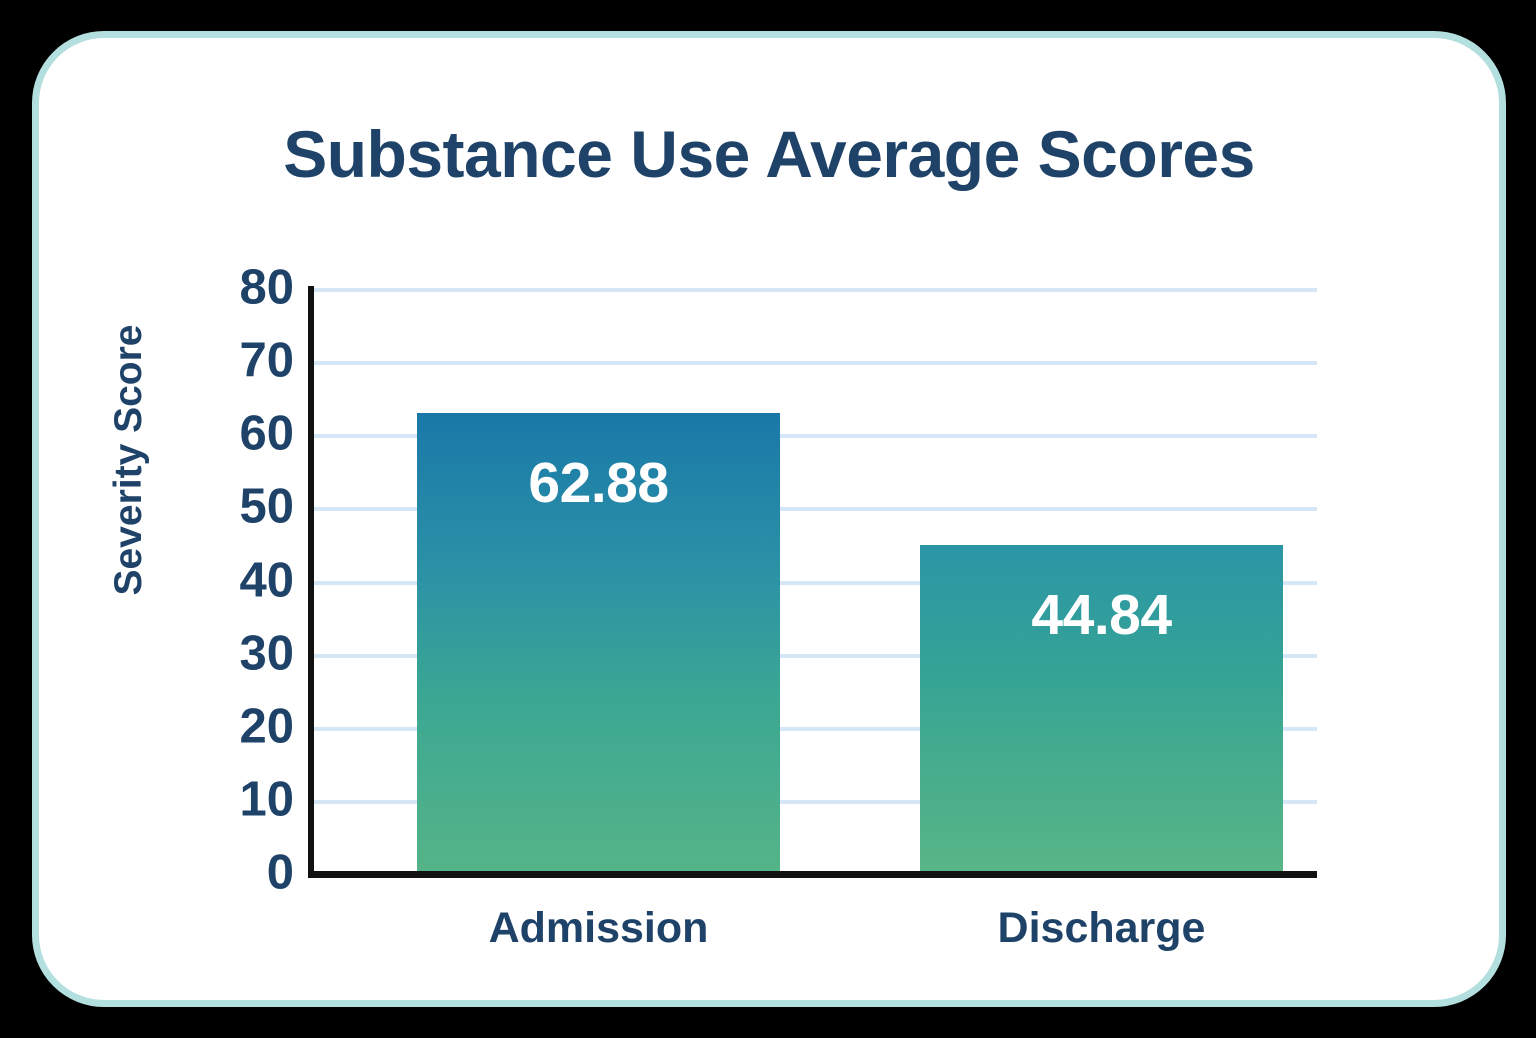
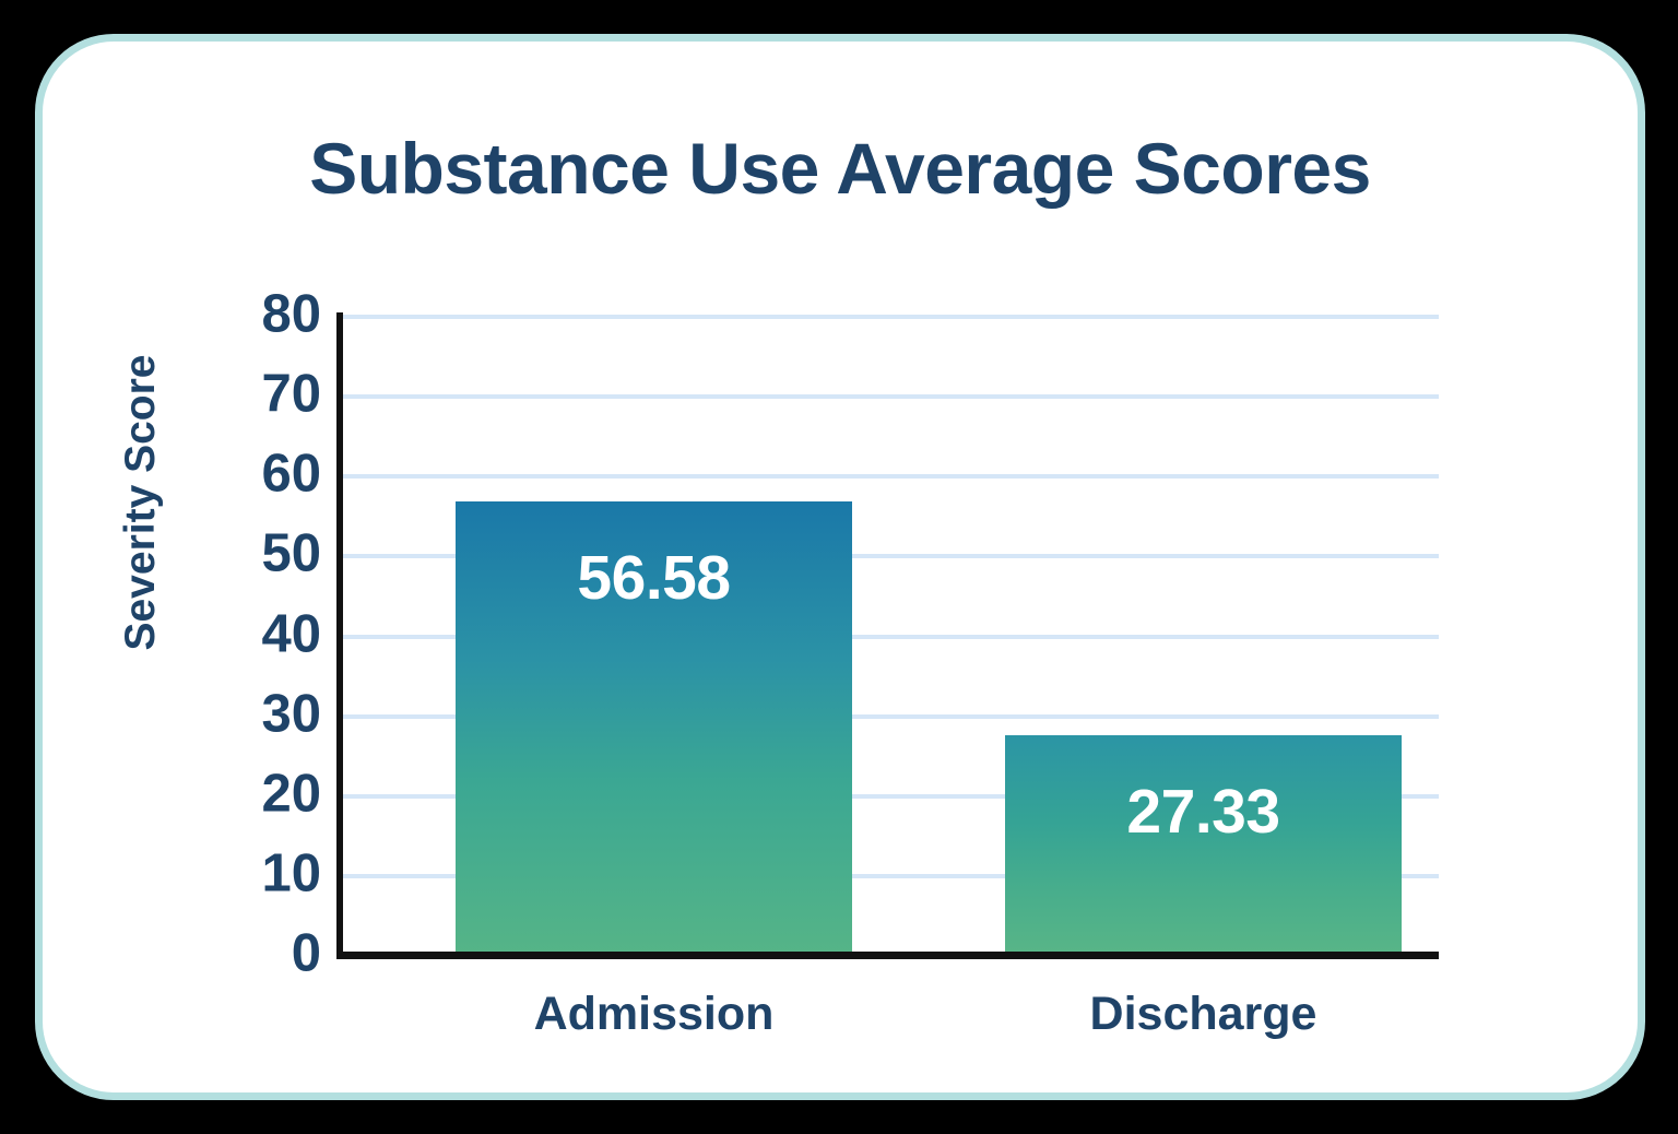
Admission: 62.88 -> 56.58
Discharge: 44.84 -> 27.33
